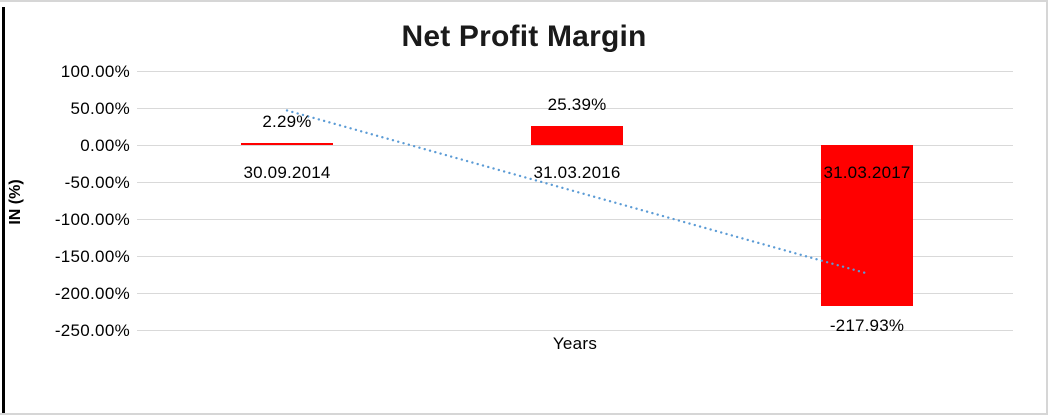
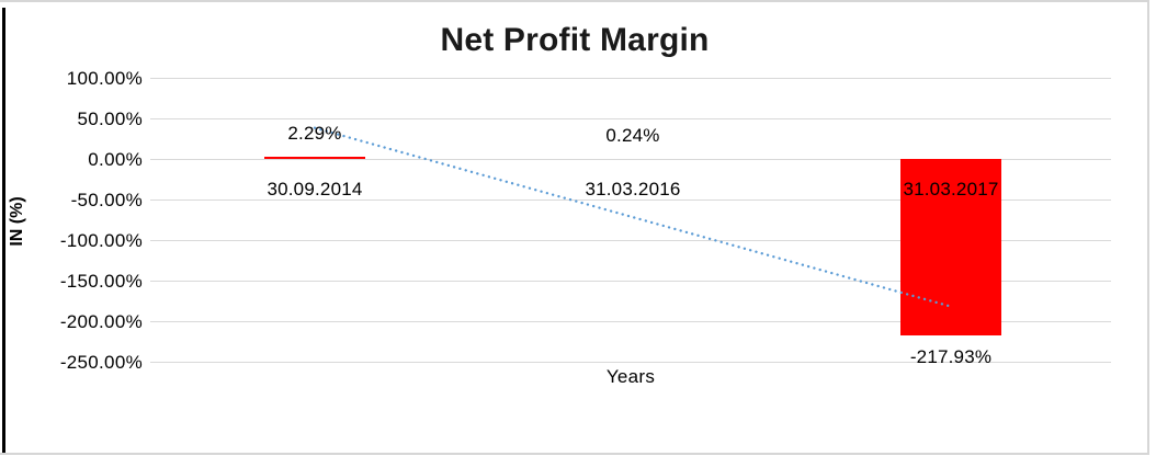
31.03.2016: 25.39% -> 0.24%
